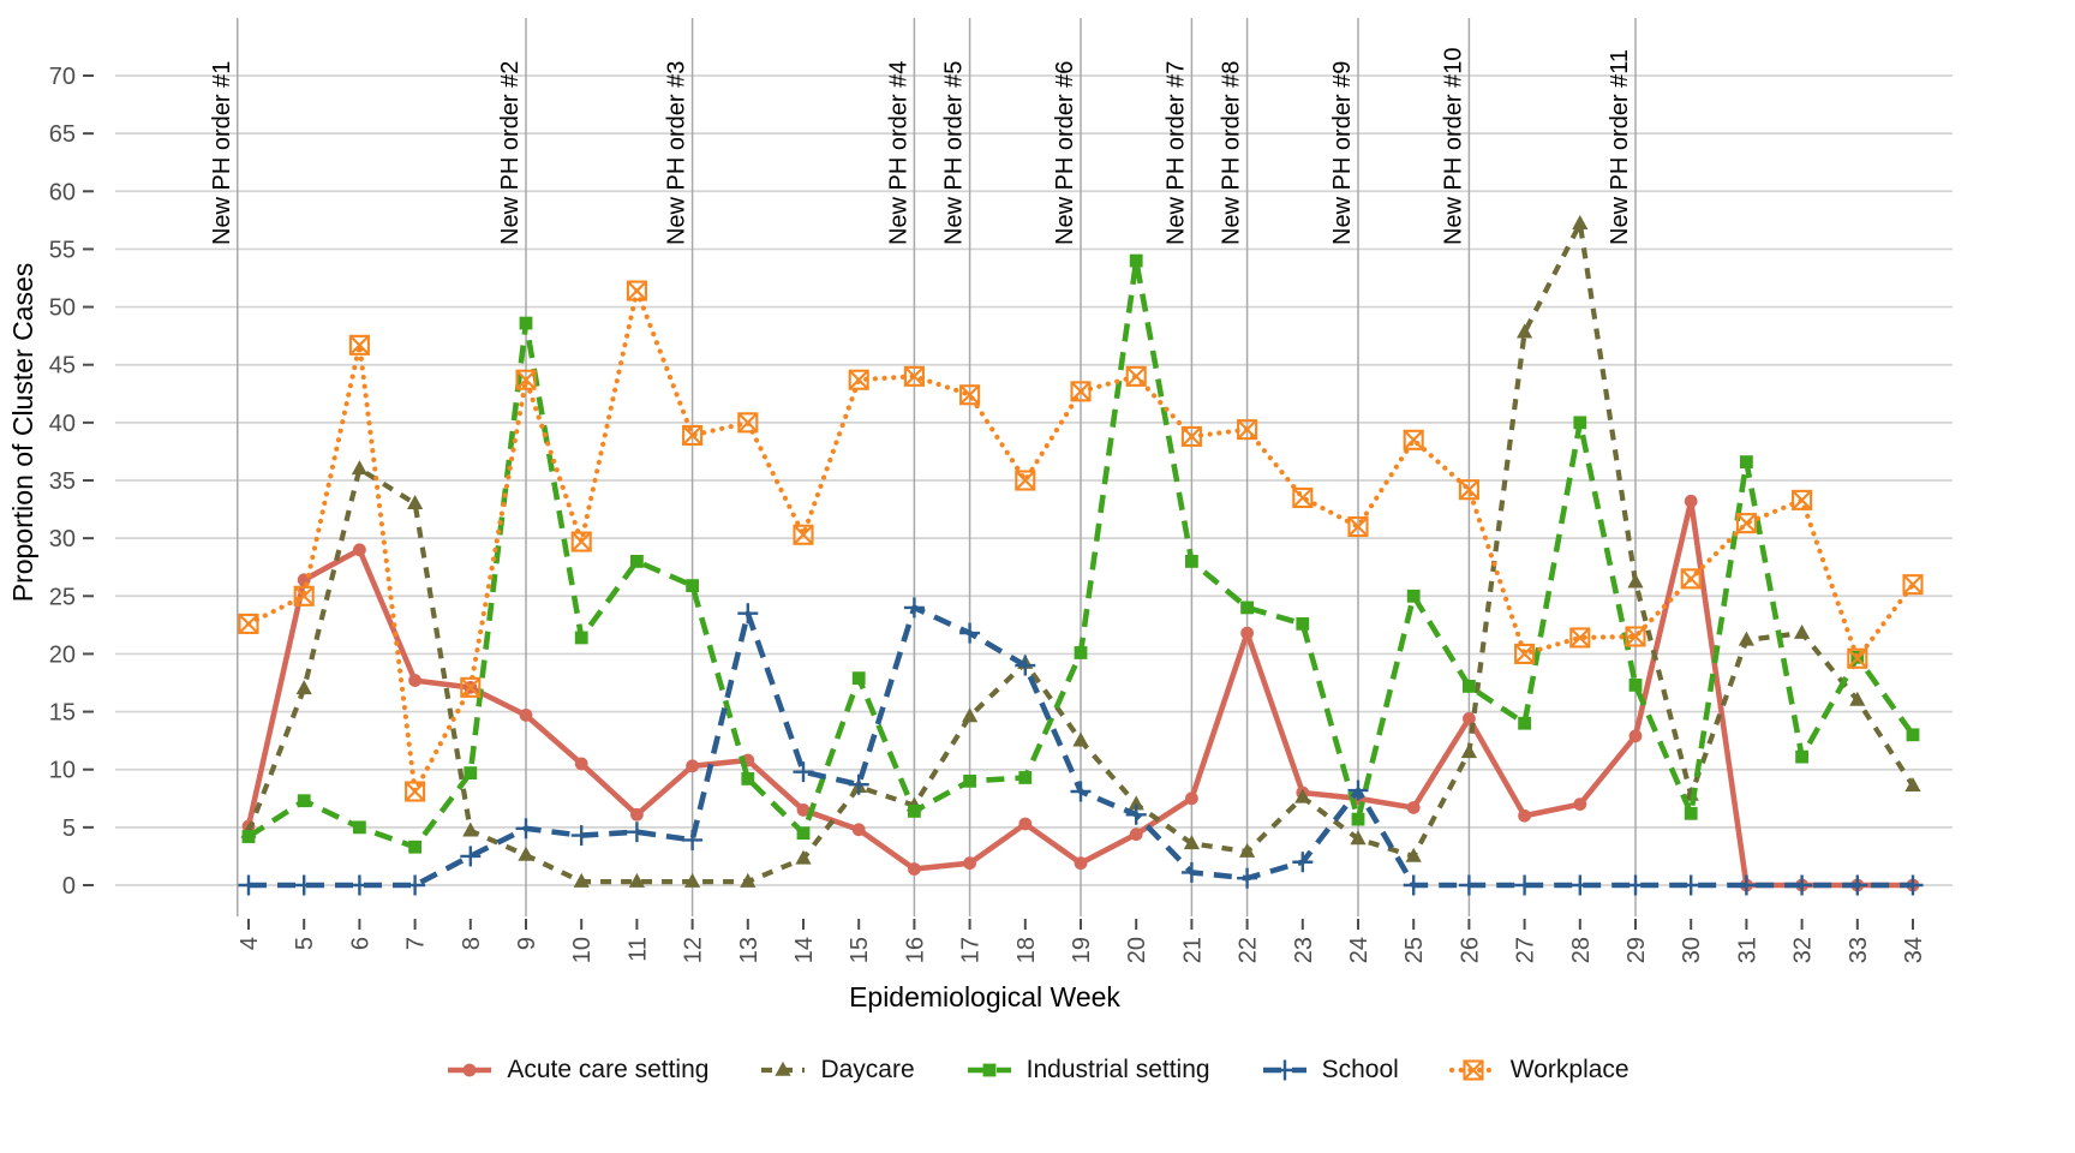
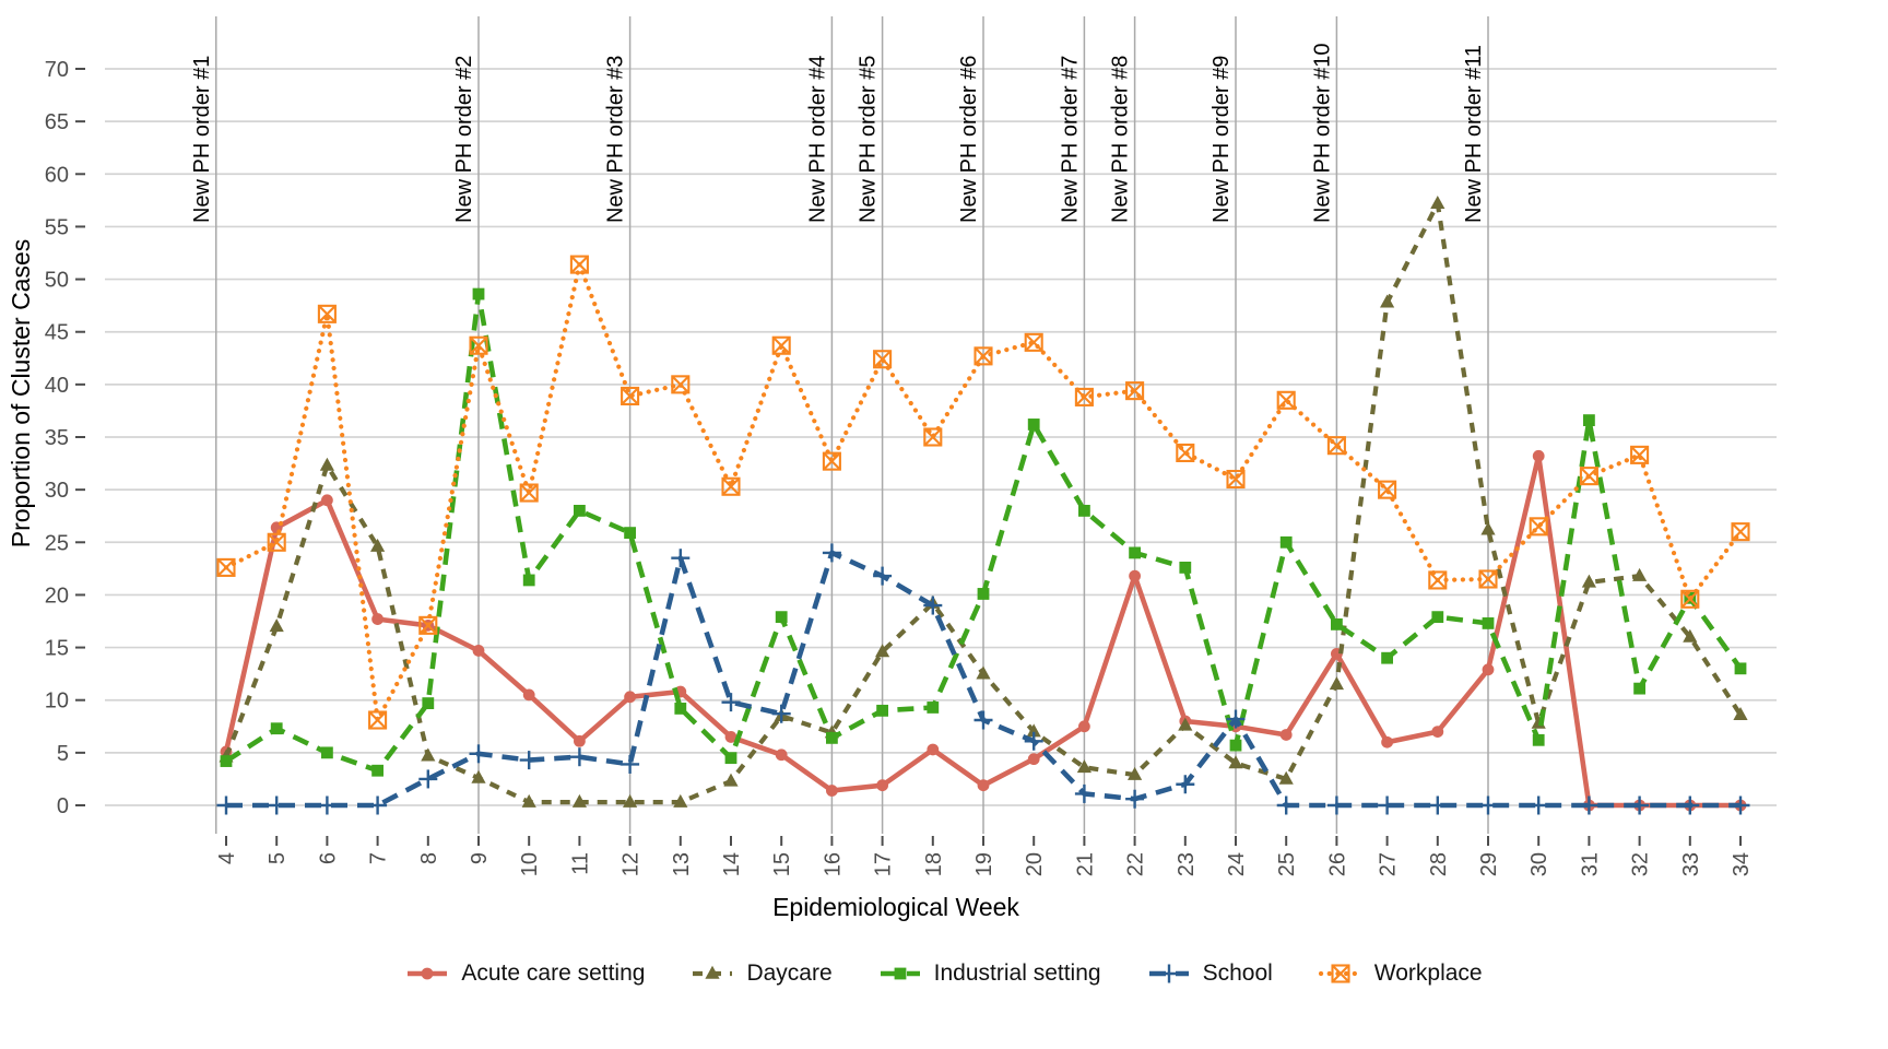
Daycare/6: 36 -> 32
Daycare/7: 33 -> 25
Workplace/16: 44 -> 33
Industrial setting/20: 54 -> 36
Workplace/27: 20 -> 30
Industrial setting/28: 40 -> 18
